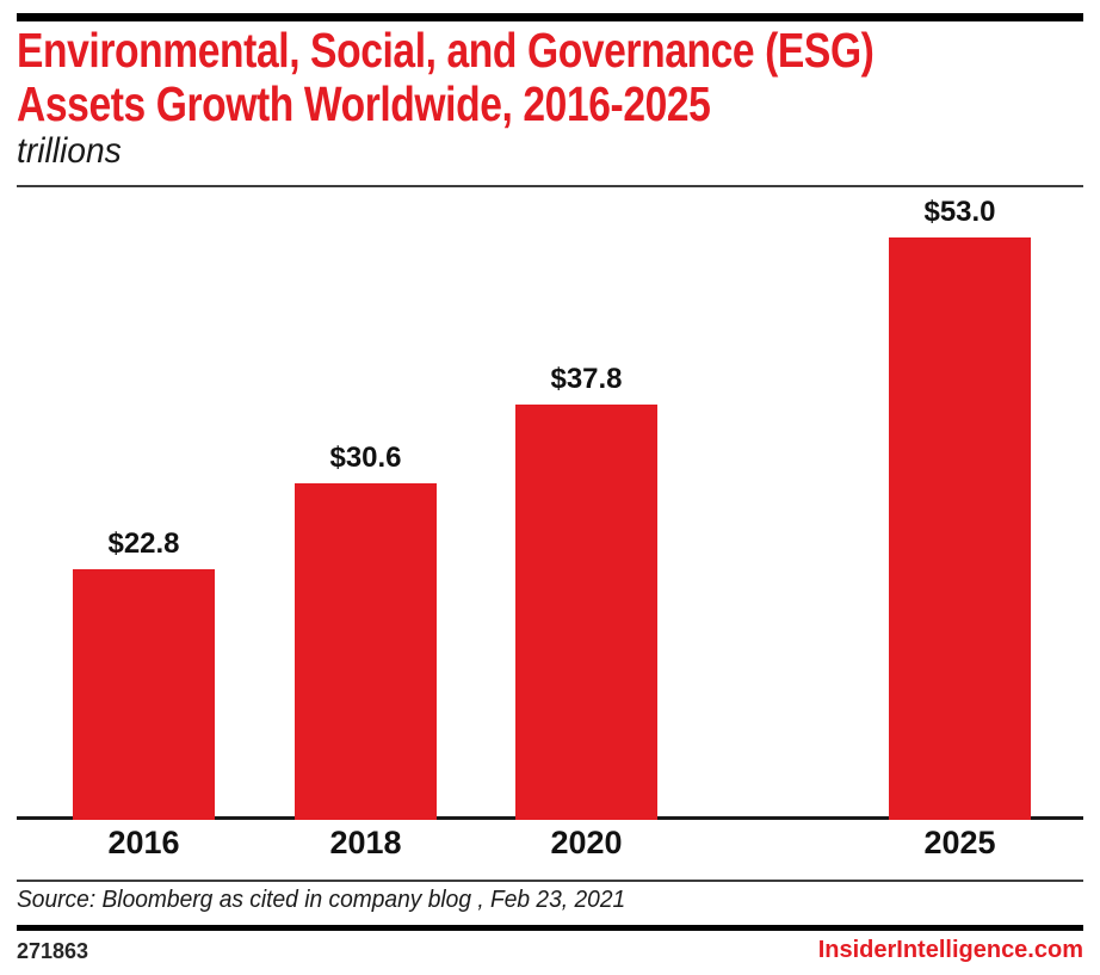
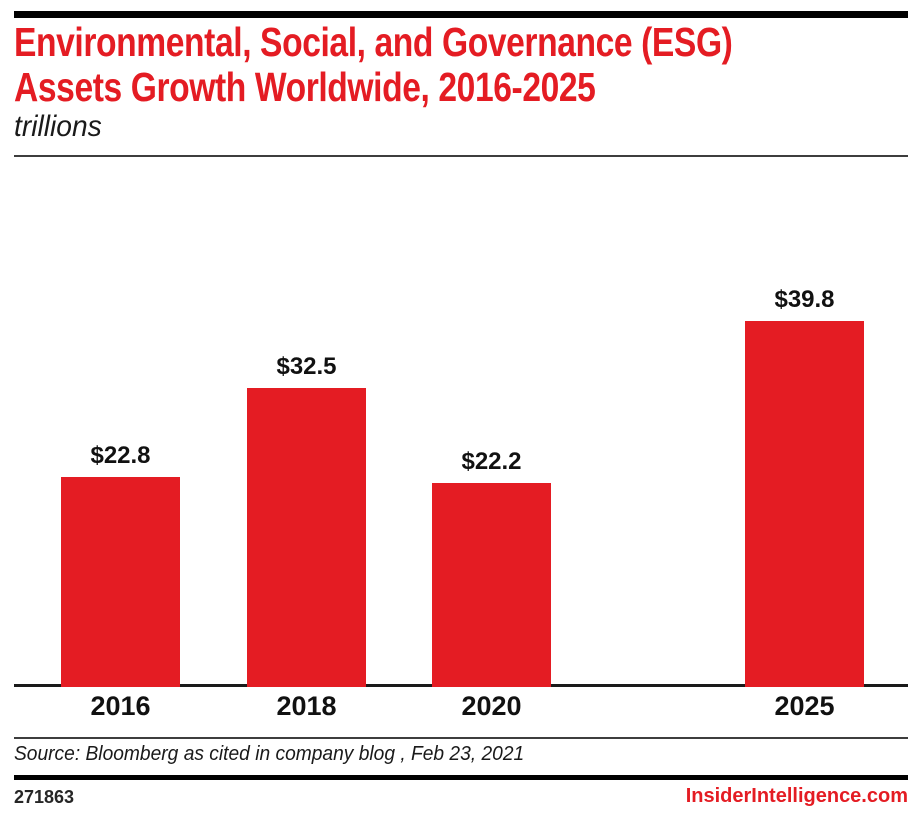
2018: $30.6 -> $32.5
2020: $37.8 -> $22.2
2025: $53.0 -> $39.8
